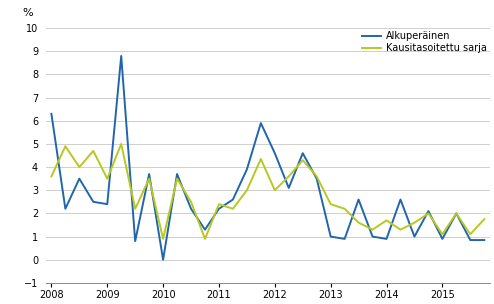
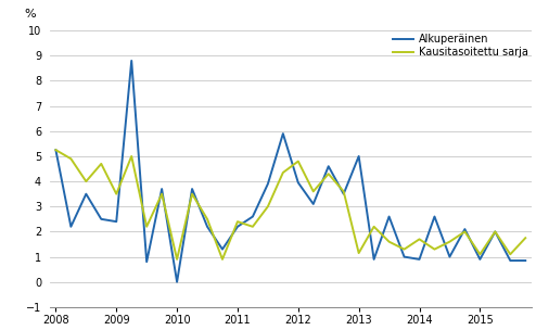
Alkuperäinen/2008: 6.30 -> 5.25
Kausitasoitettu sarja/2008: 3.60 -> 5.25
Alkuperäinen/2012: 4.60 -> 3.95
Kausitasoitettu sarja/2012: 3.00 -> 4.80
Alkuperäinen/2013: 1.00 -> 5.00
Kausitasoitettu sarja/2013: 2.40 -> 1.15
